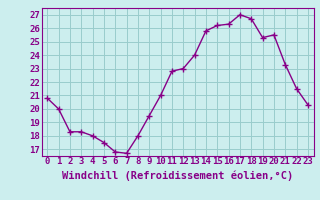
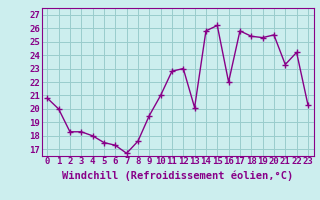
6: 16.8 -> 17.3
8: 18.0 -> 17.6
13: 24.0 -> 20.1
16: 26.3 -> 22.0
17: 27.0 -> 25.8
18: 26.7 -> 25.4
22: 21.5 -> 24.2
